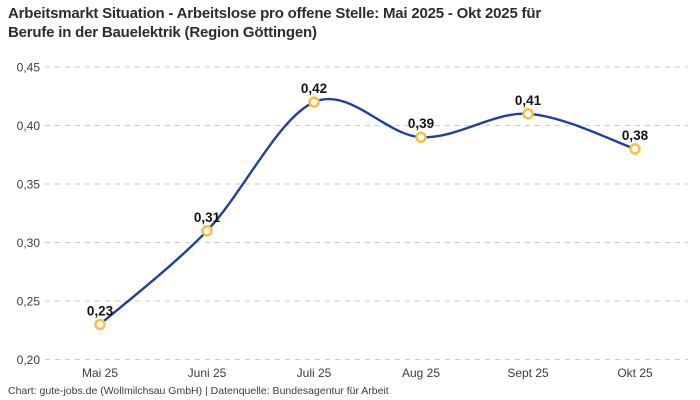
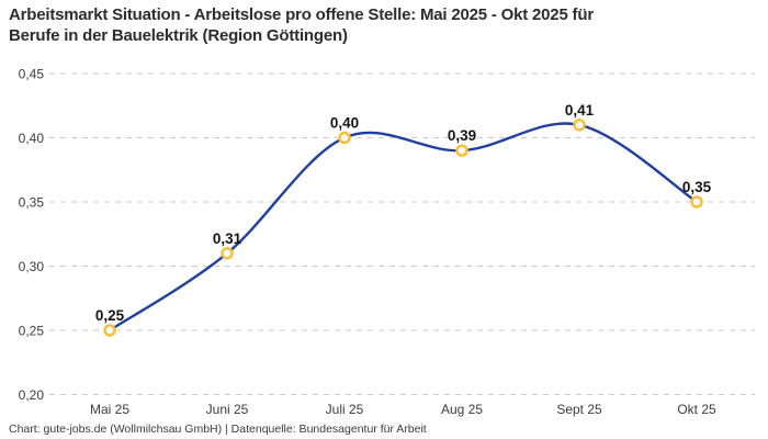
Mai 25: 0,23 -> 0,25
Juli 25: 0,42 -> 0,40
Okt 25: 0,38 -> 0,35
